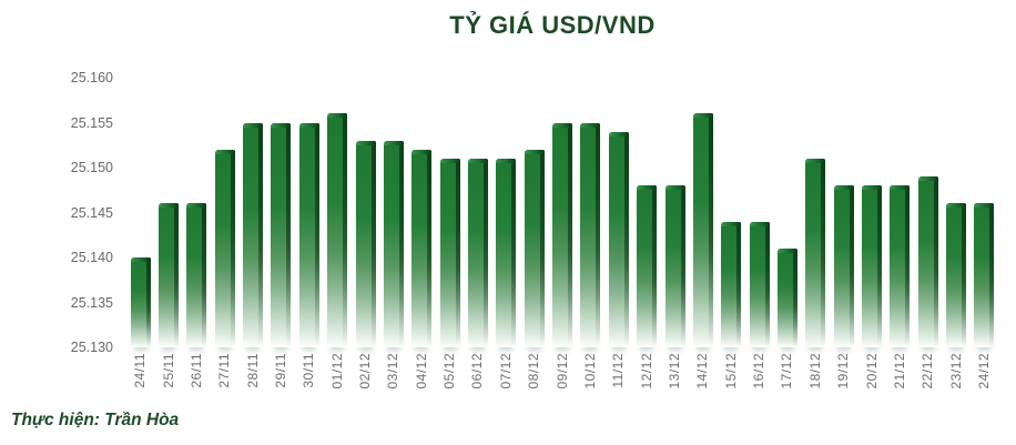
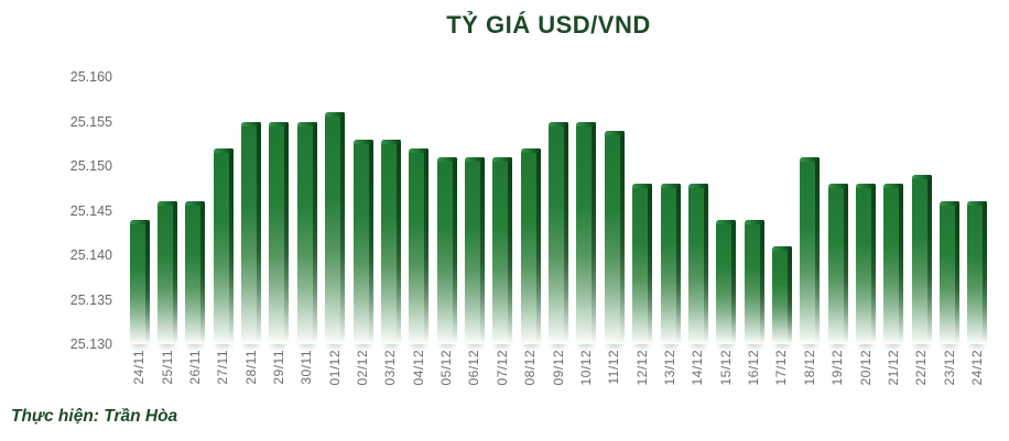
24/11: 25.140 -> 25.144
14/12: 25.156 -> 25.148
